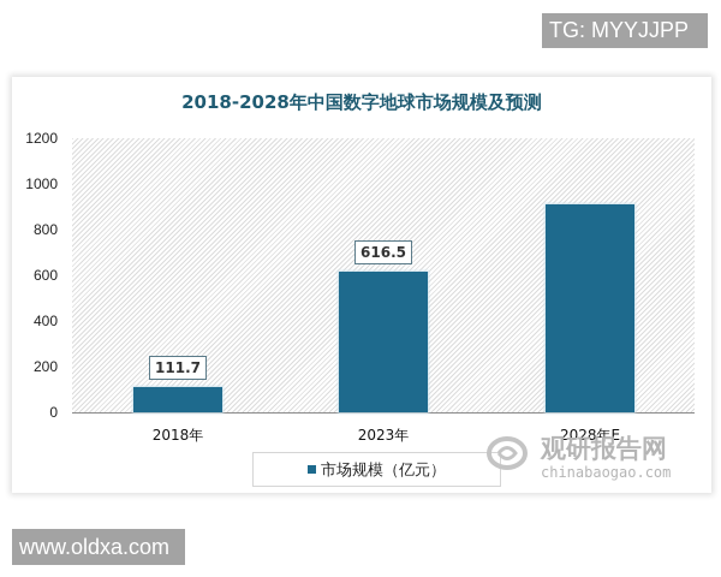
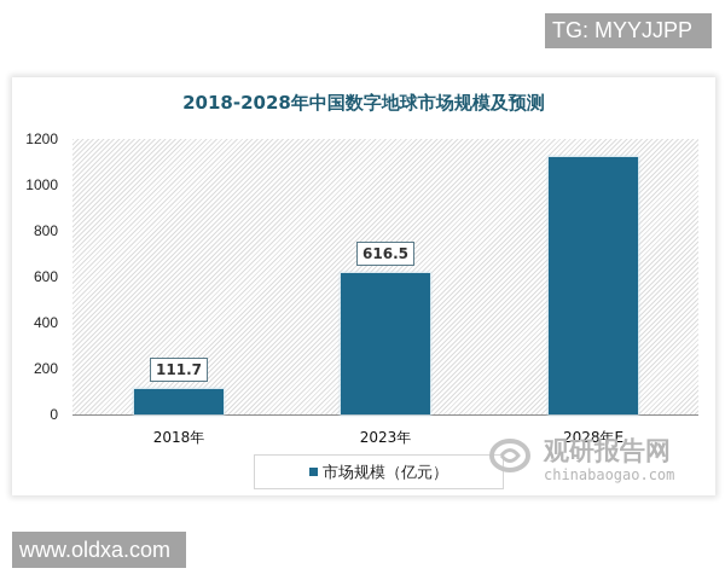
2028年E: 910 -> 1120
